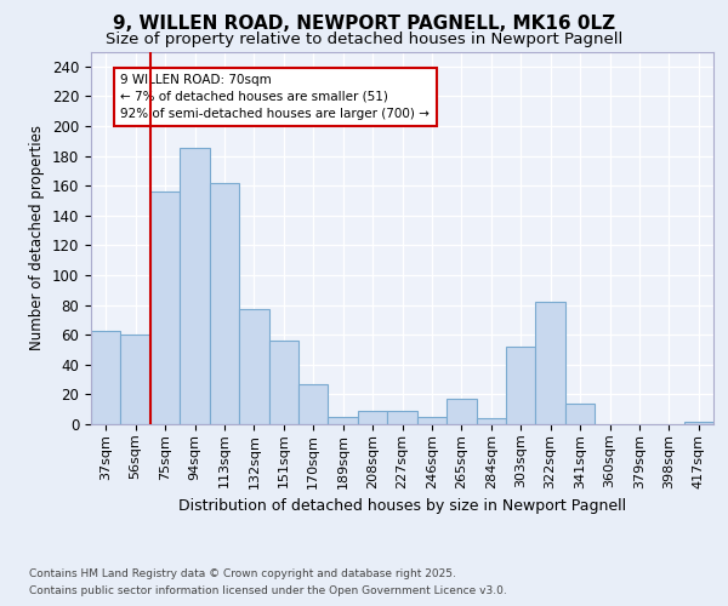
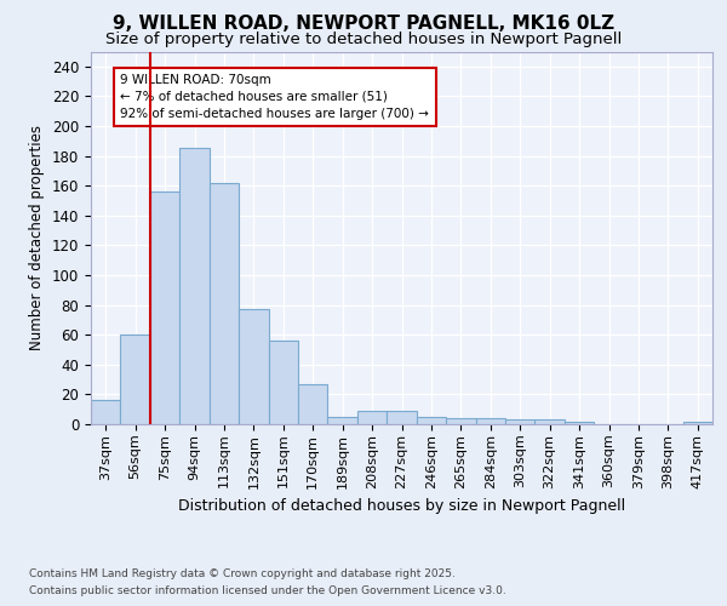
37sqm: 63 -> 16
265sqm: 17 -> 4
303sqm: 52 -> 3
322sqm: 82 -> 3
341sqm: 14 -> 2
